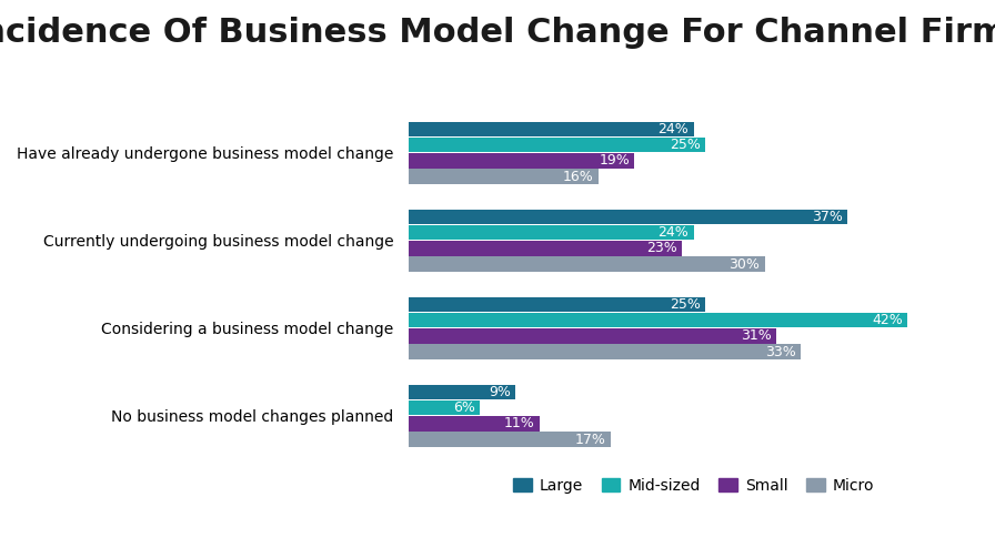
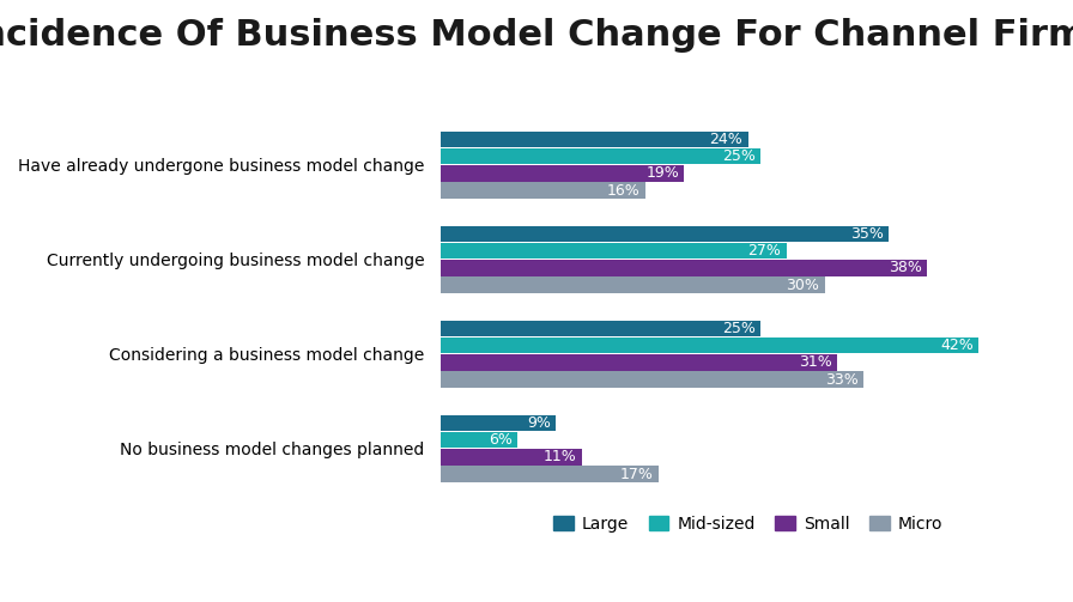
Large/Currently undergoing business model change: 37% -> 35%
Mid-sized/Currently undergoing business model change: 24% -> 27%
Small/Currently undergoing business model change: 23% -> 38%
